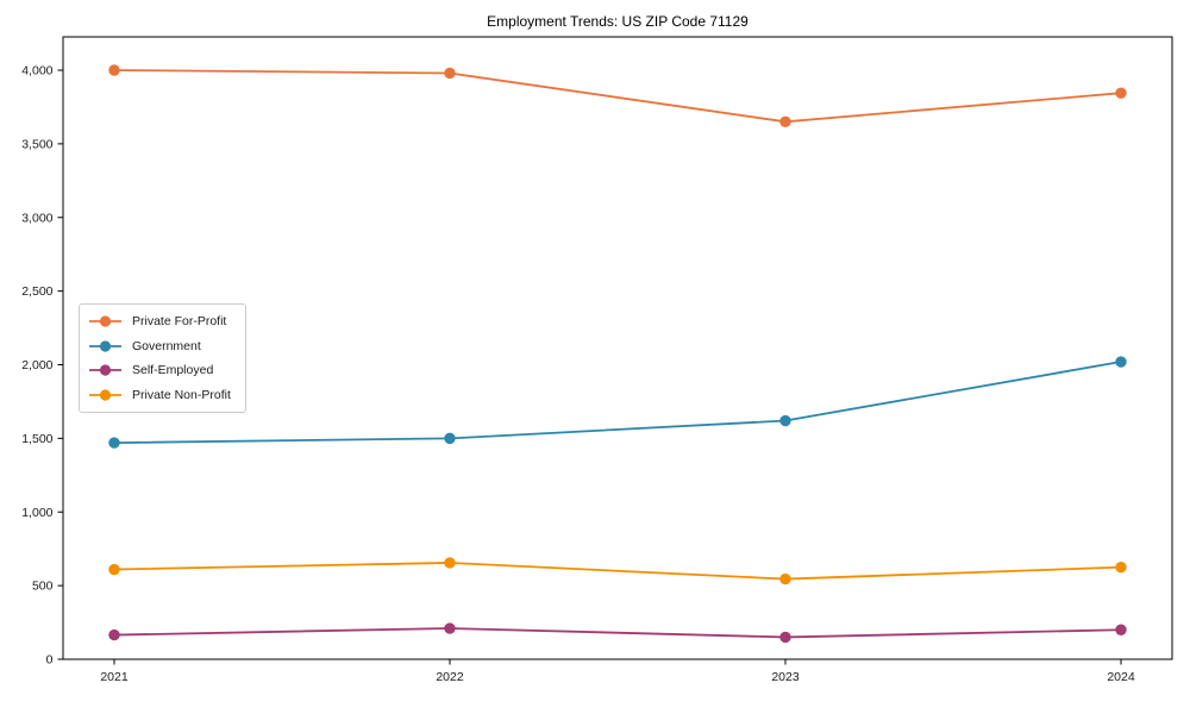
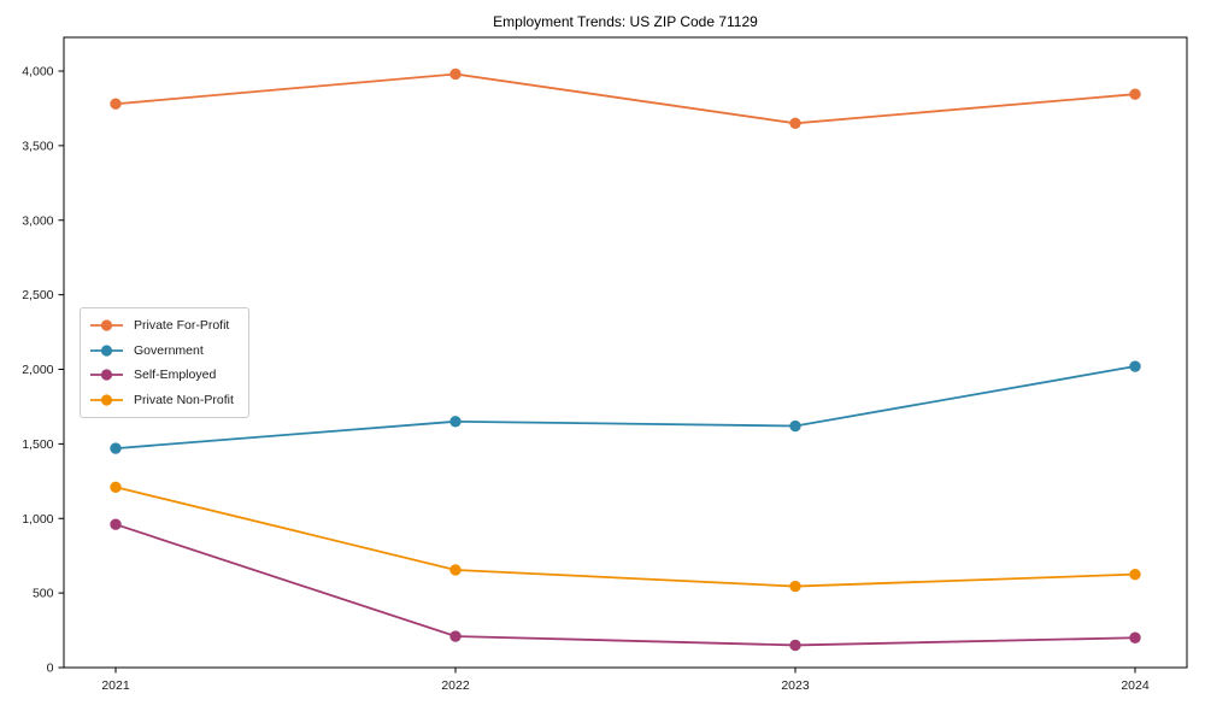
Private For-Profit/2021: 4000 -> 3780
Self-Employed/2021: 160 -> 960
Private Non-Profit/2021: 610 -> 1210
Government/2022: 1500 -> 1650
